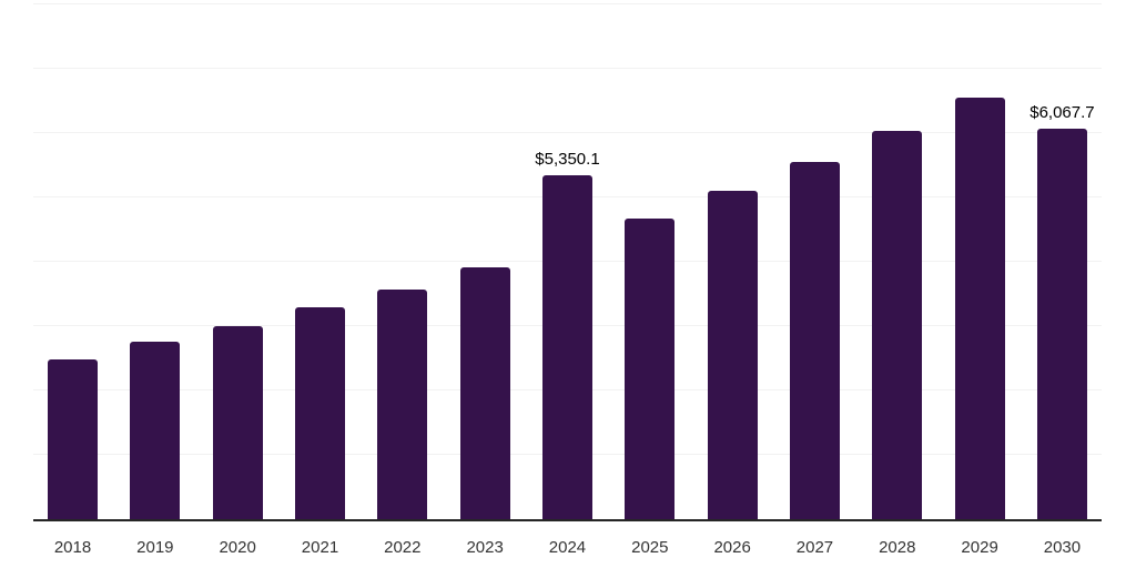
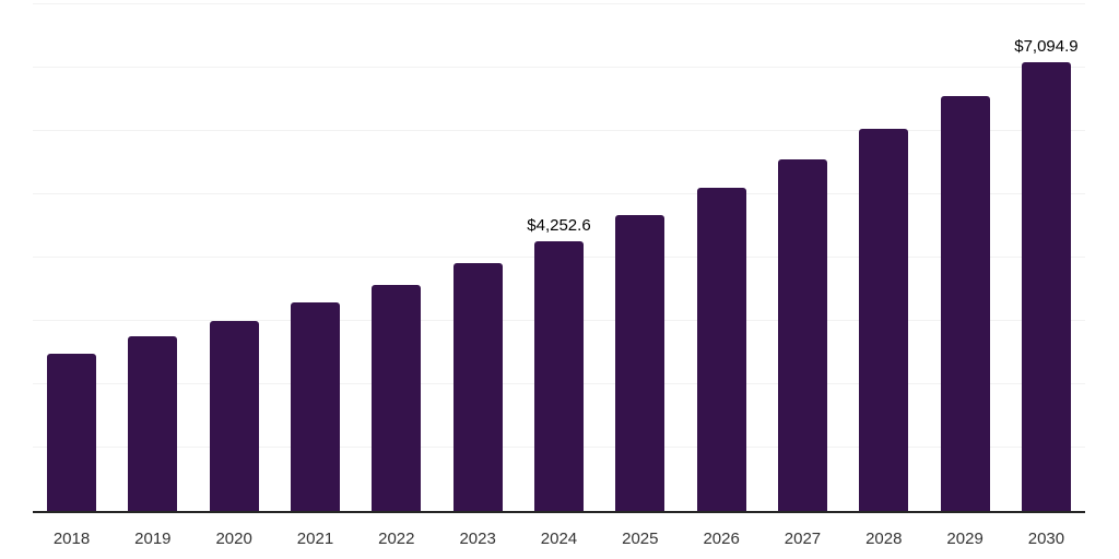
2024: $5,350.1 -> $4,252.6
2030: $6,067.7 -> $7,094.9
